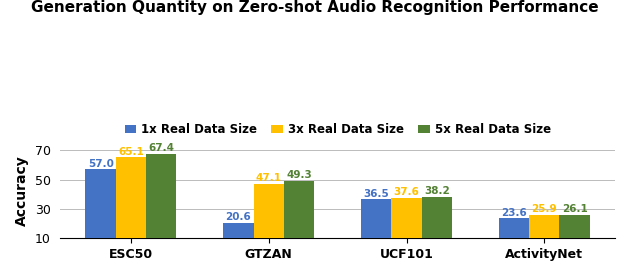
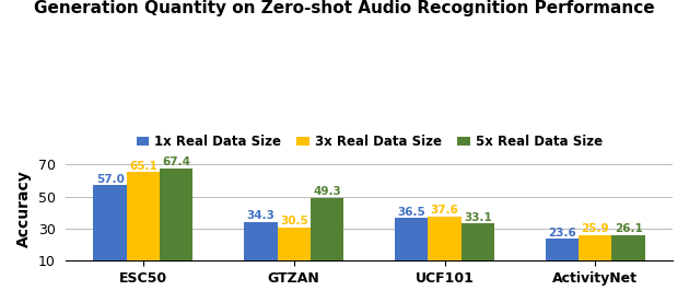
1x Real Data Size/GTZAN: 20.6 -> 34.3
3x Real Data Size/GTZAN: 47.1 -> 30.5
5x Real Data Size/UCF101: 38.2 -> 33.1
